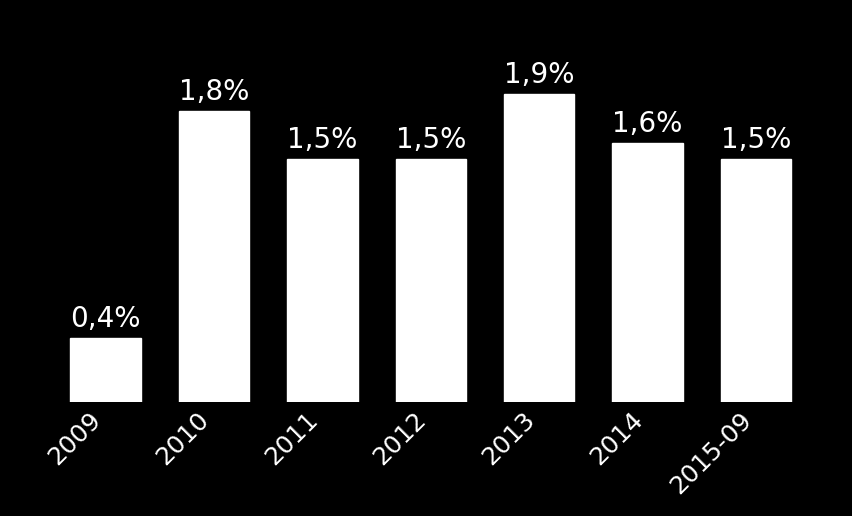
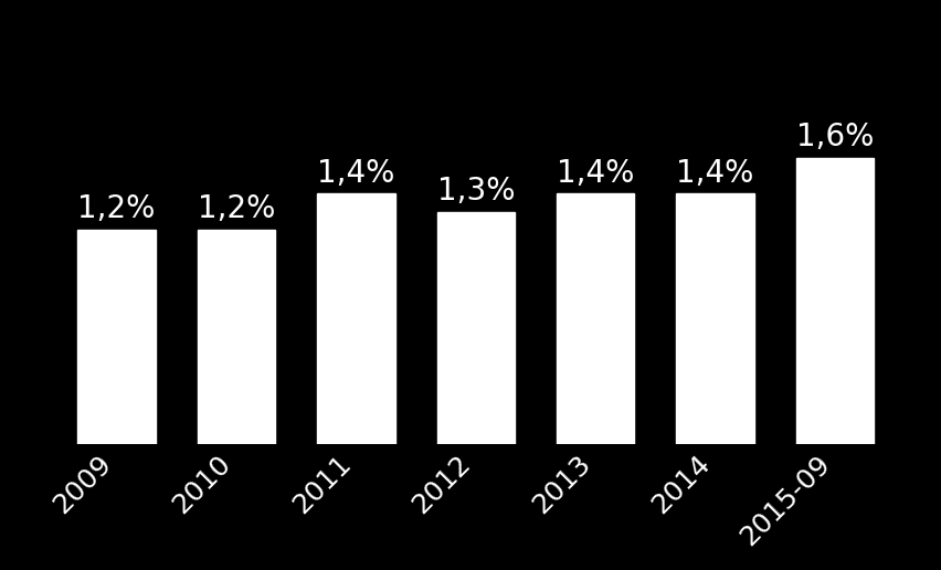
2009: 0,4% -> 1,2%
2010: 1,8% -> 1,2%
2011: 1,5% -> 1,4%
2012: 1,5% -> 1,3%
2013: 1,9% -> 1,4%
2014: 1,6% -> 1,4%
2015-09: 1,5% -> 1,6%
